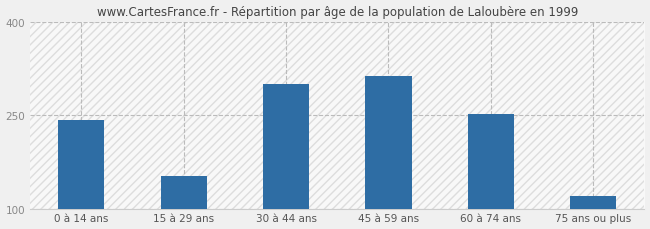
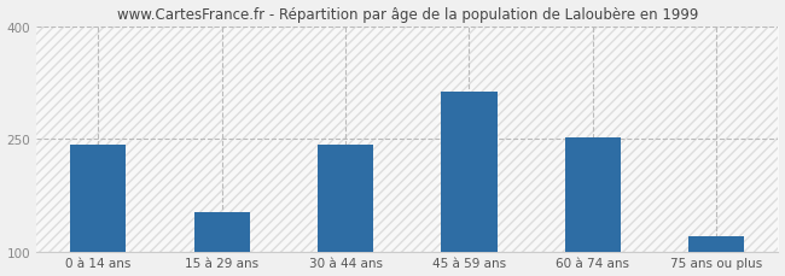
30 à 44 ans: 300 -> 242
